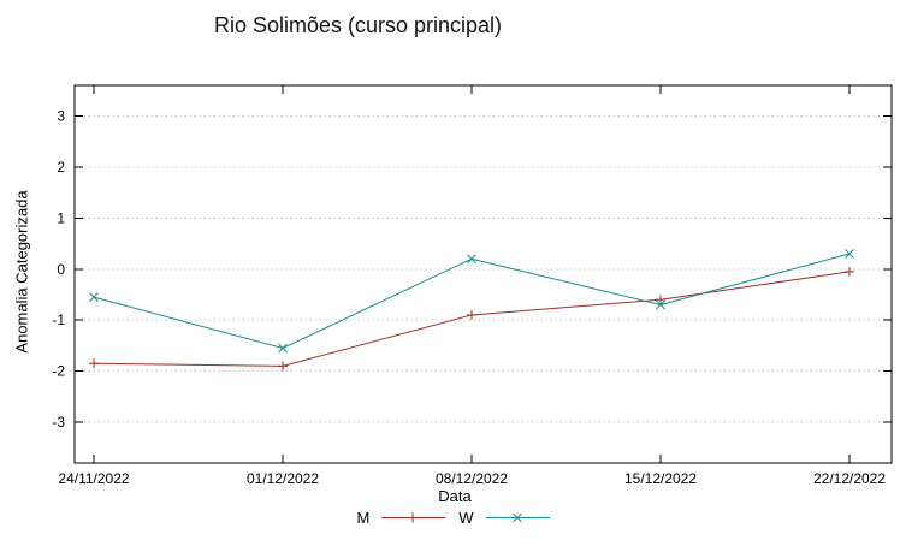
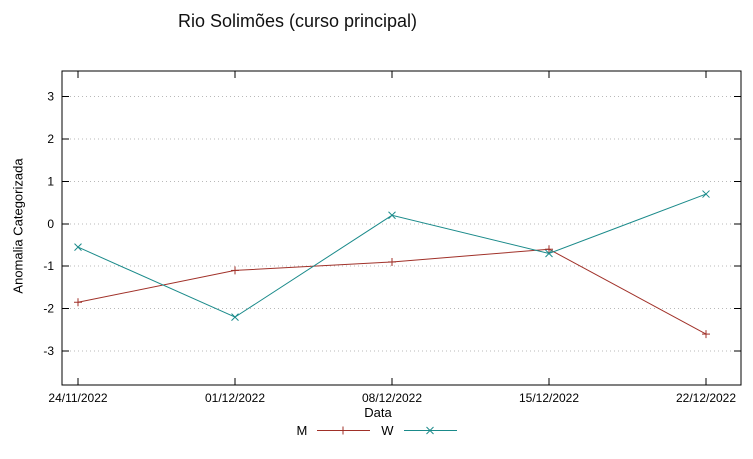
M/01/12/2022: -1.9 -> -1.1
W/01/12/2022: -1.6 -> -2.2
M/22/12/2022: -0.1 -> -2.6
W/22/12/2022: 0.3 -> 0.7
